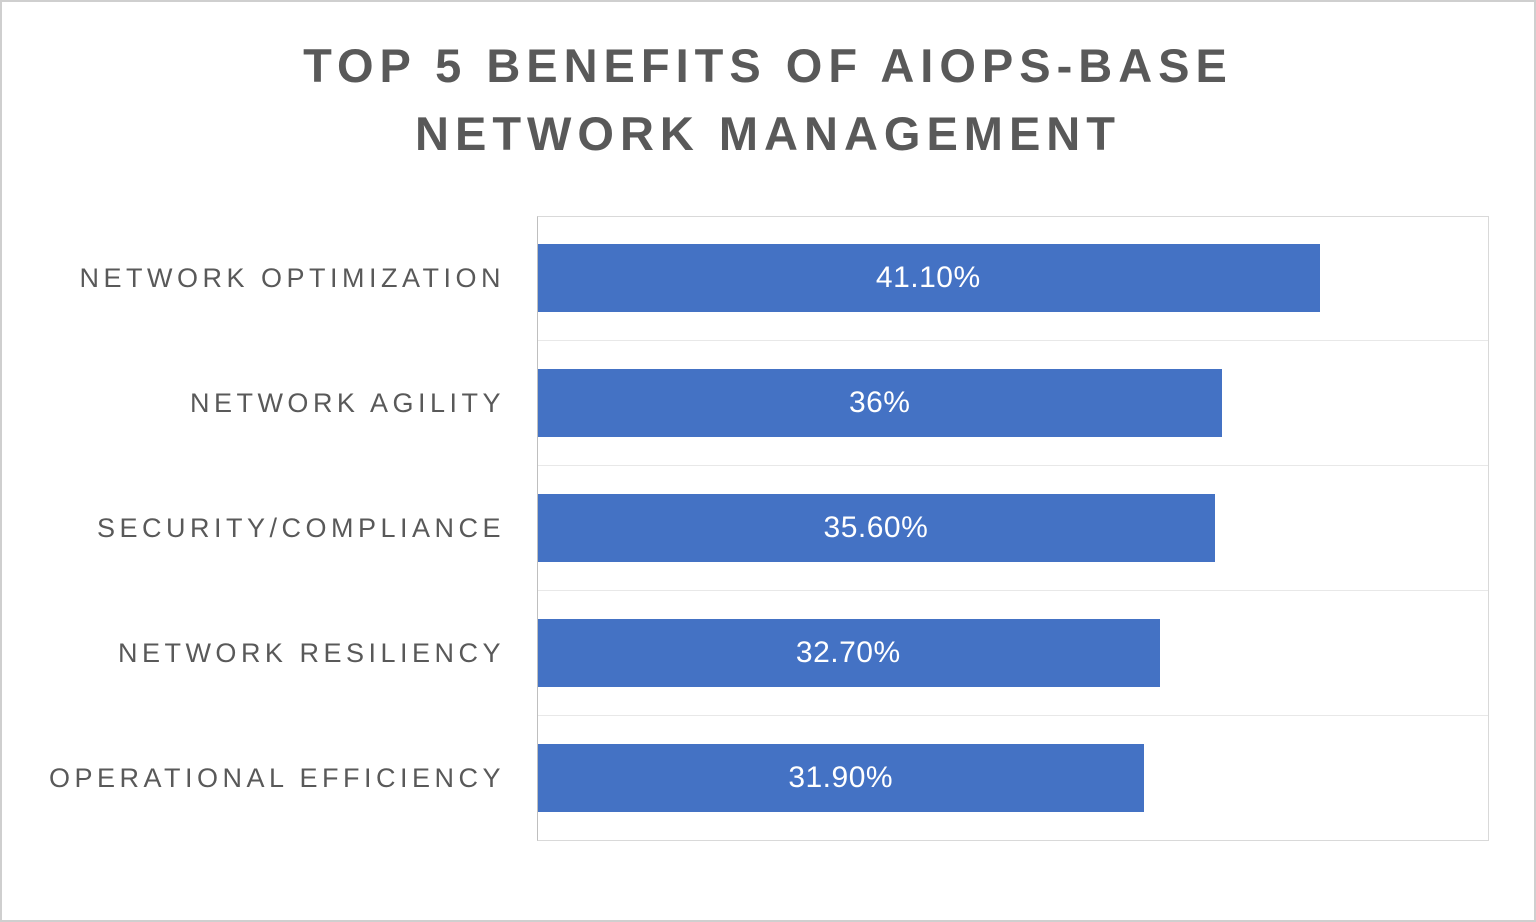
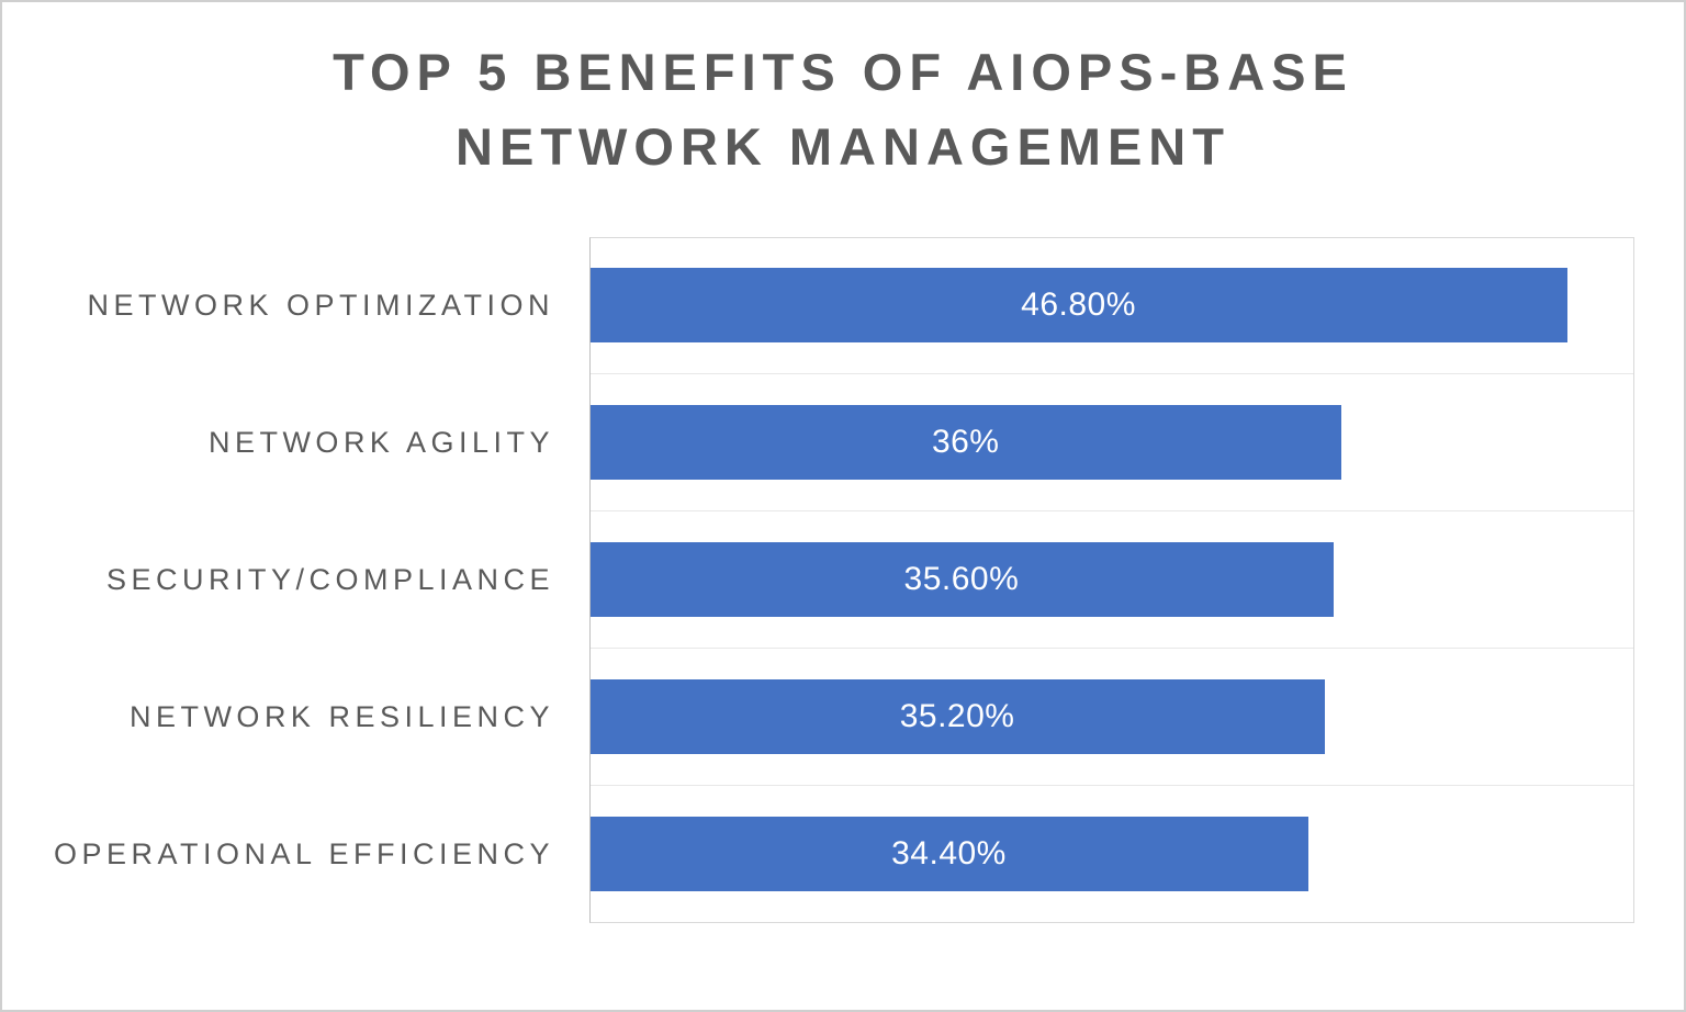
NETWORK OPTIMIZATION: 41.10% -> 46.80%
NETWORK RESILIENCY: 32.70% -> 35.20%
OPERATIONAL EFFICIENCY: 31.90% -> 34.40%
